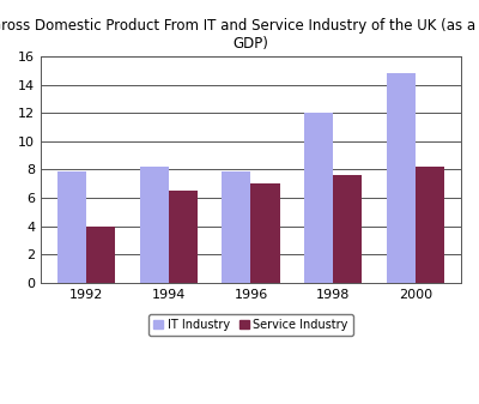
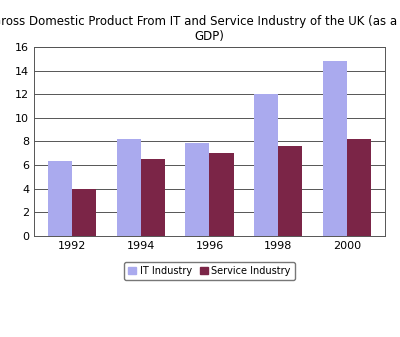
IT Industry/1992: 7.9 -> 6.3
